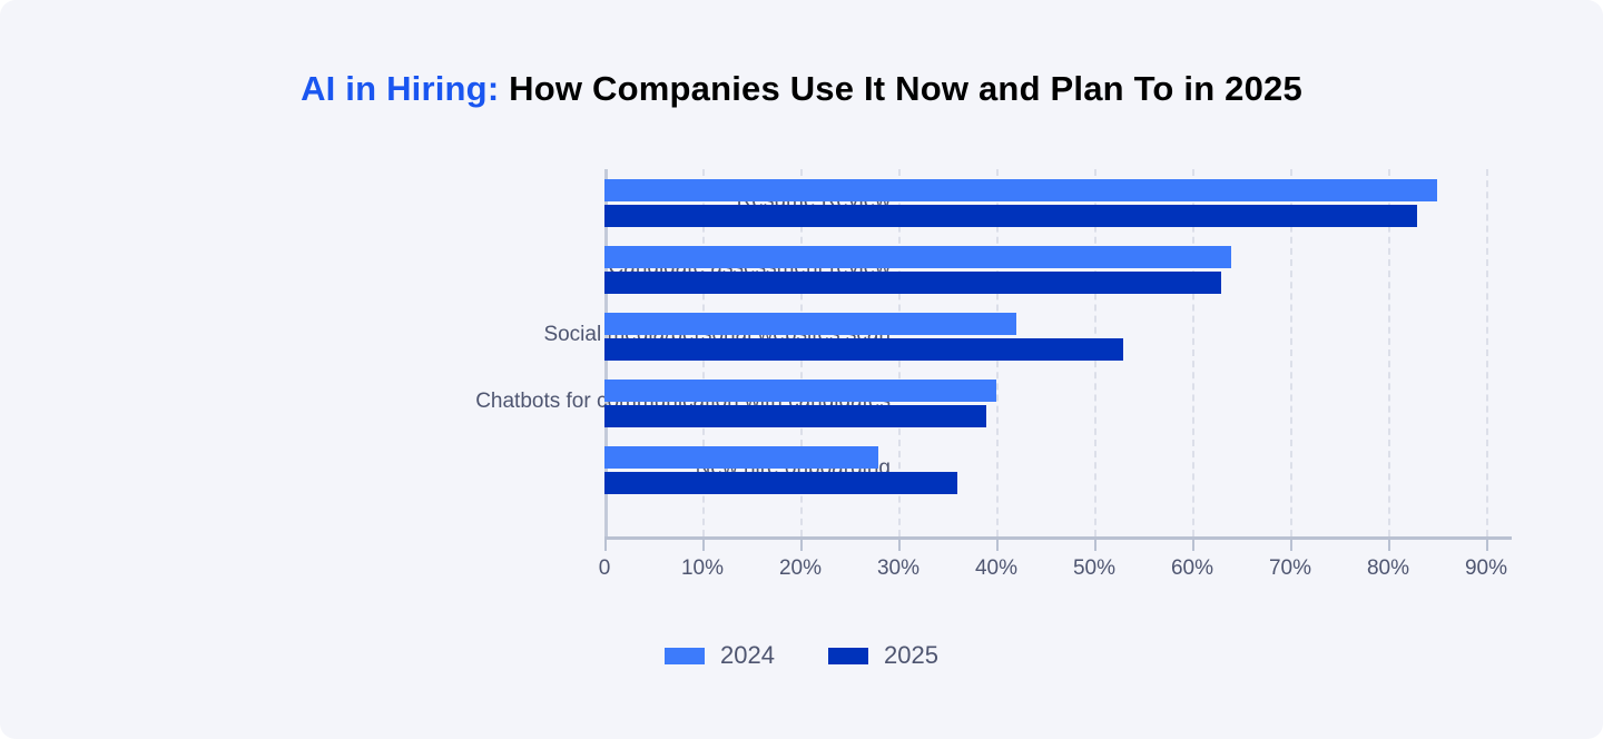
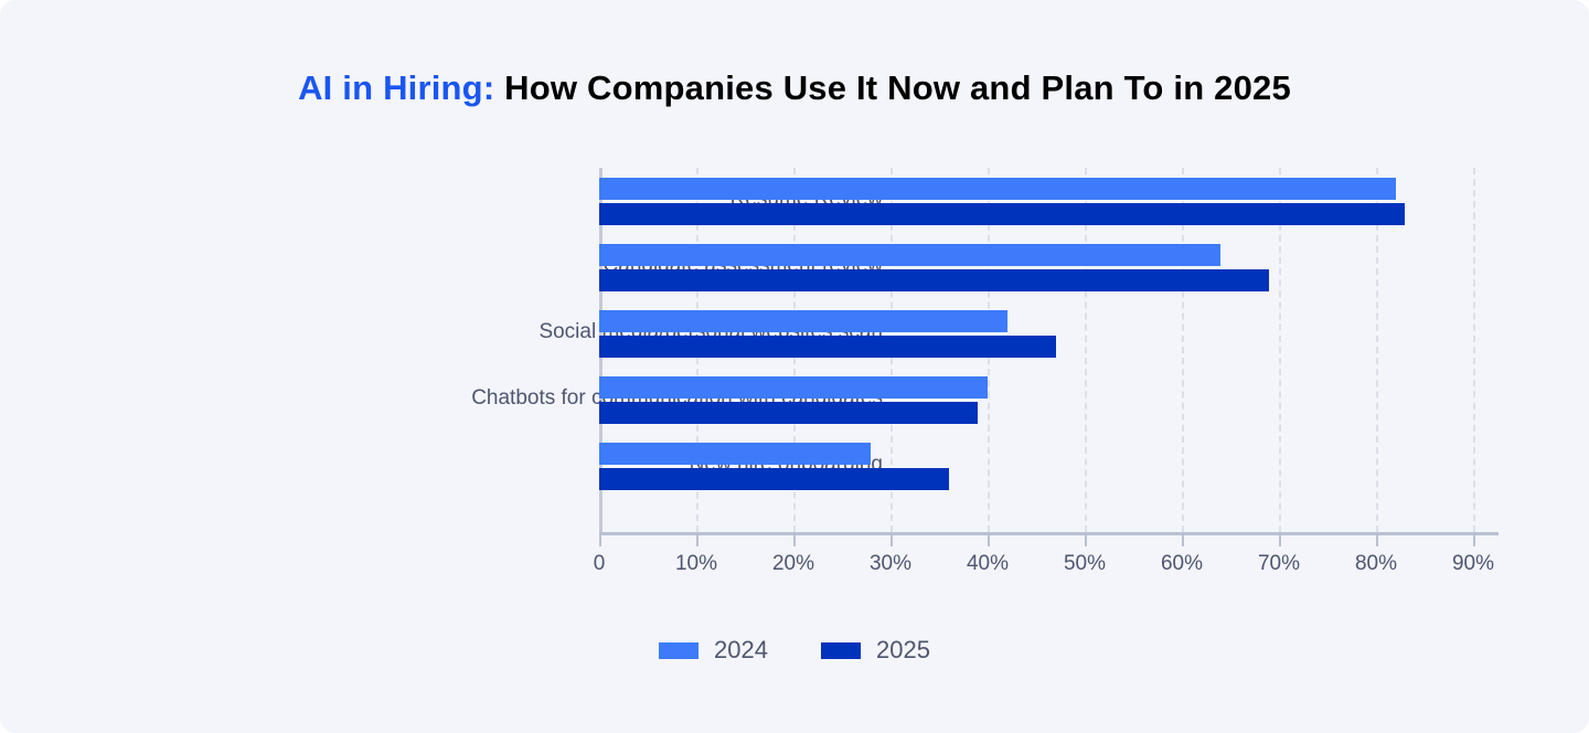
2024/Resume Review: 85% -> 82%
2025/Candidate assessment review: 63% -> 69%
2025/Social media/personal websites scan: 53% -> 47%
